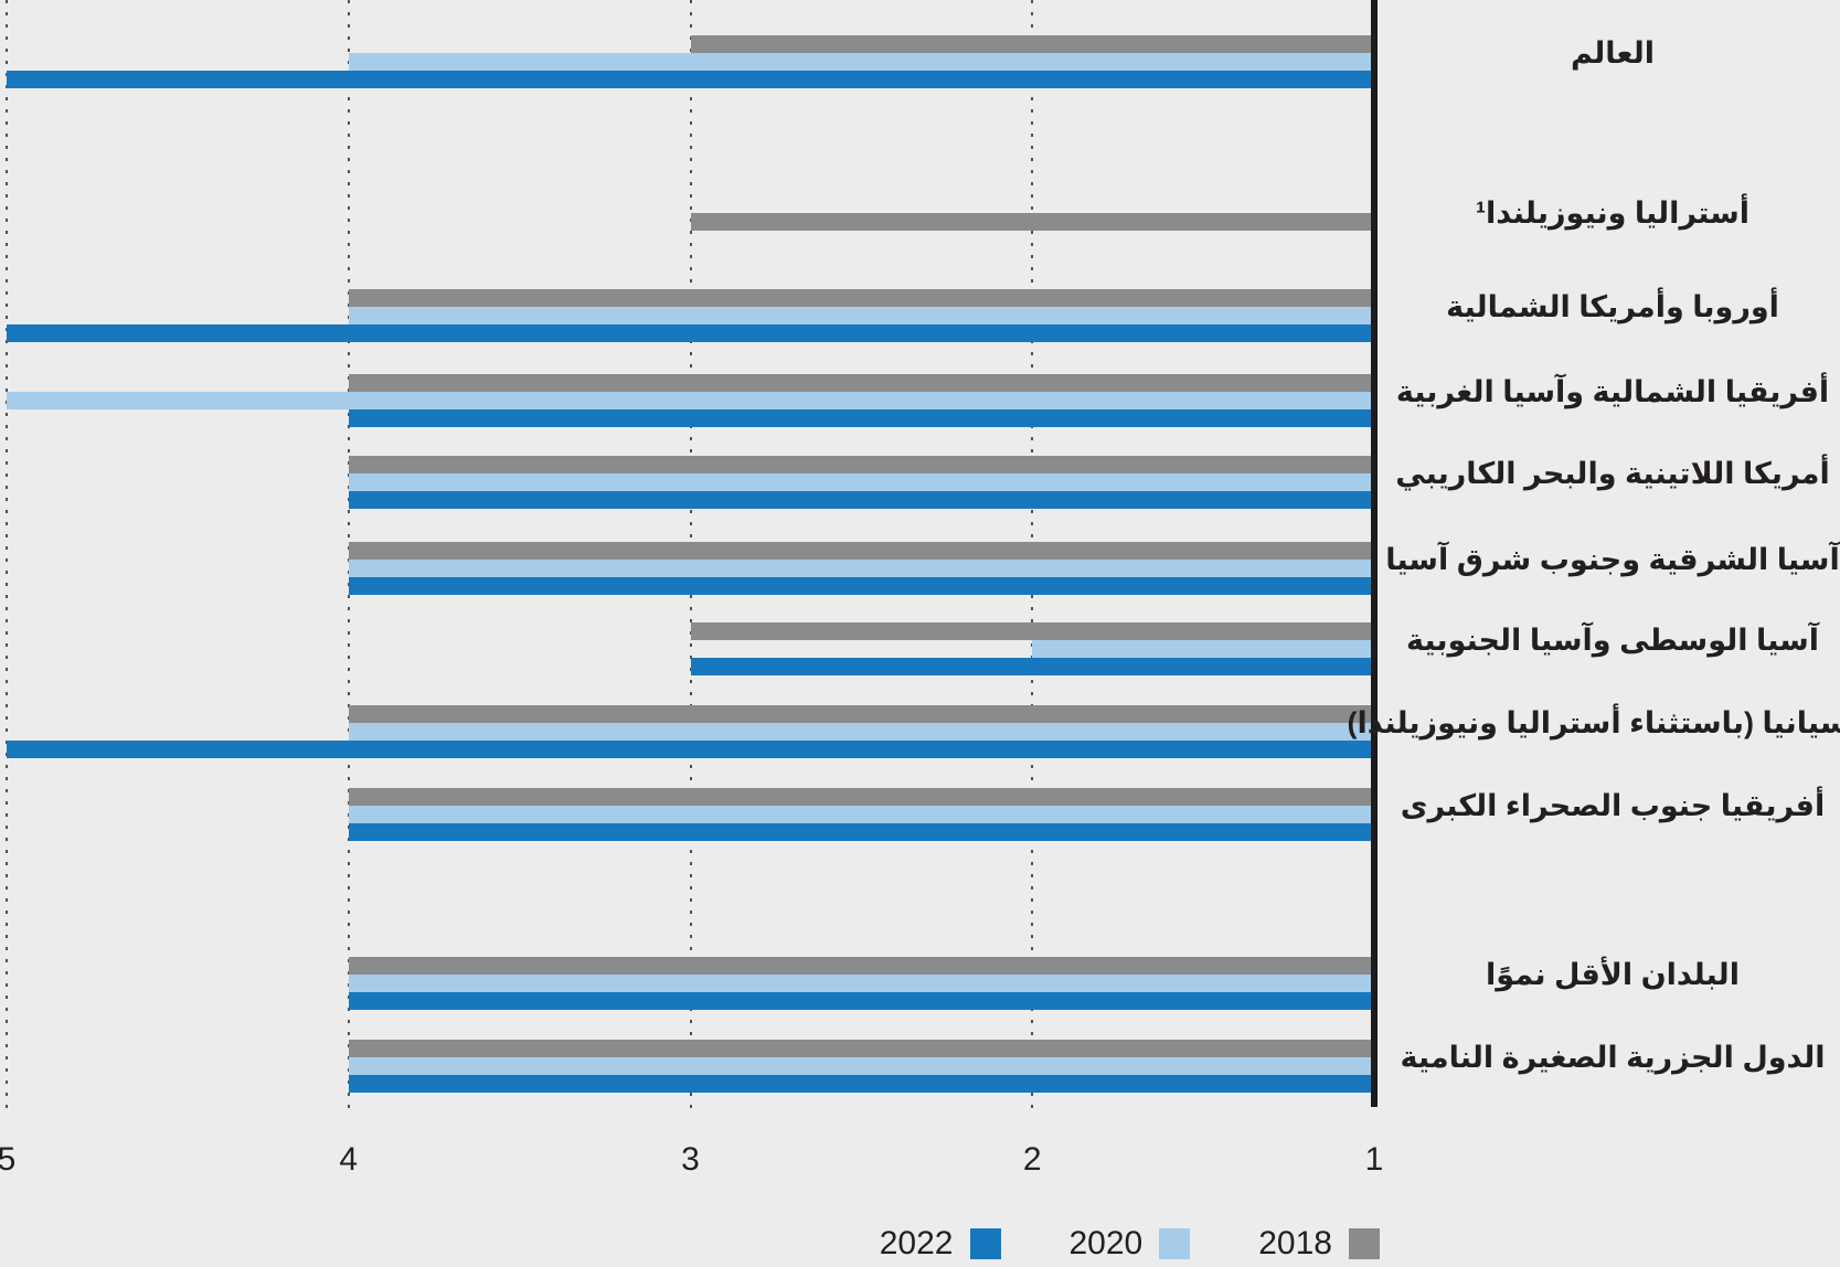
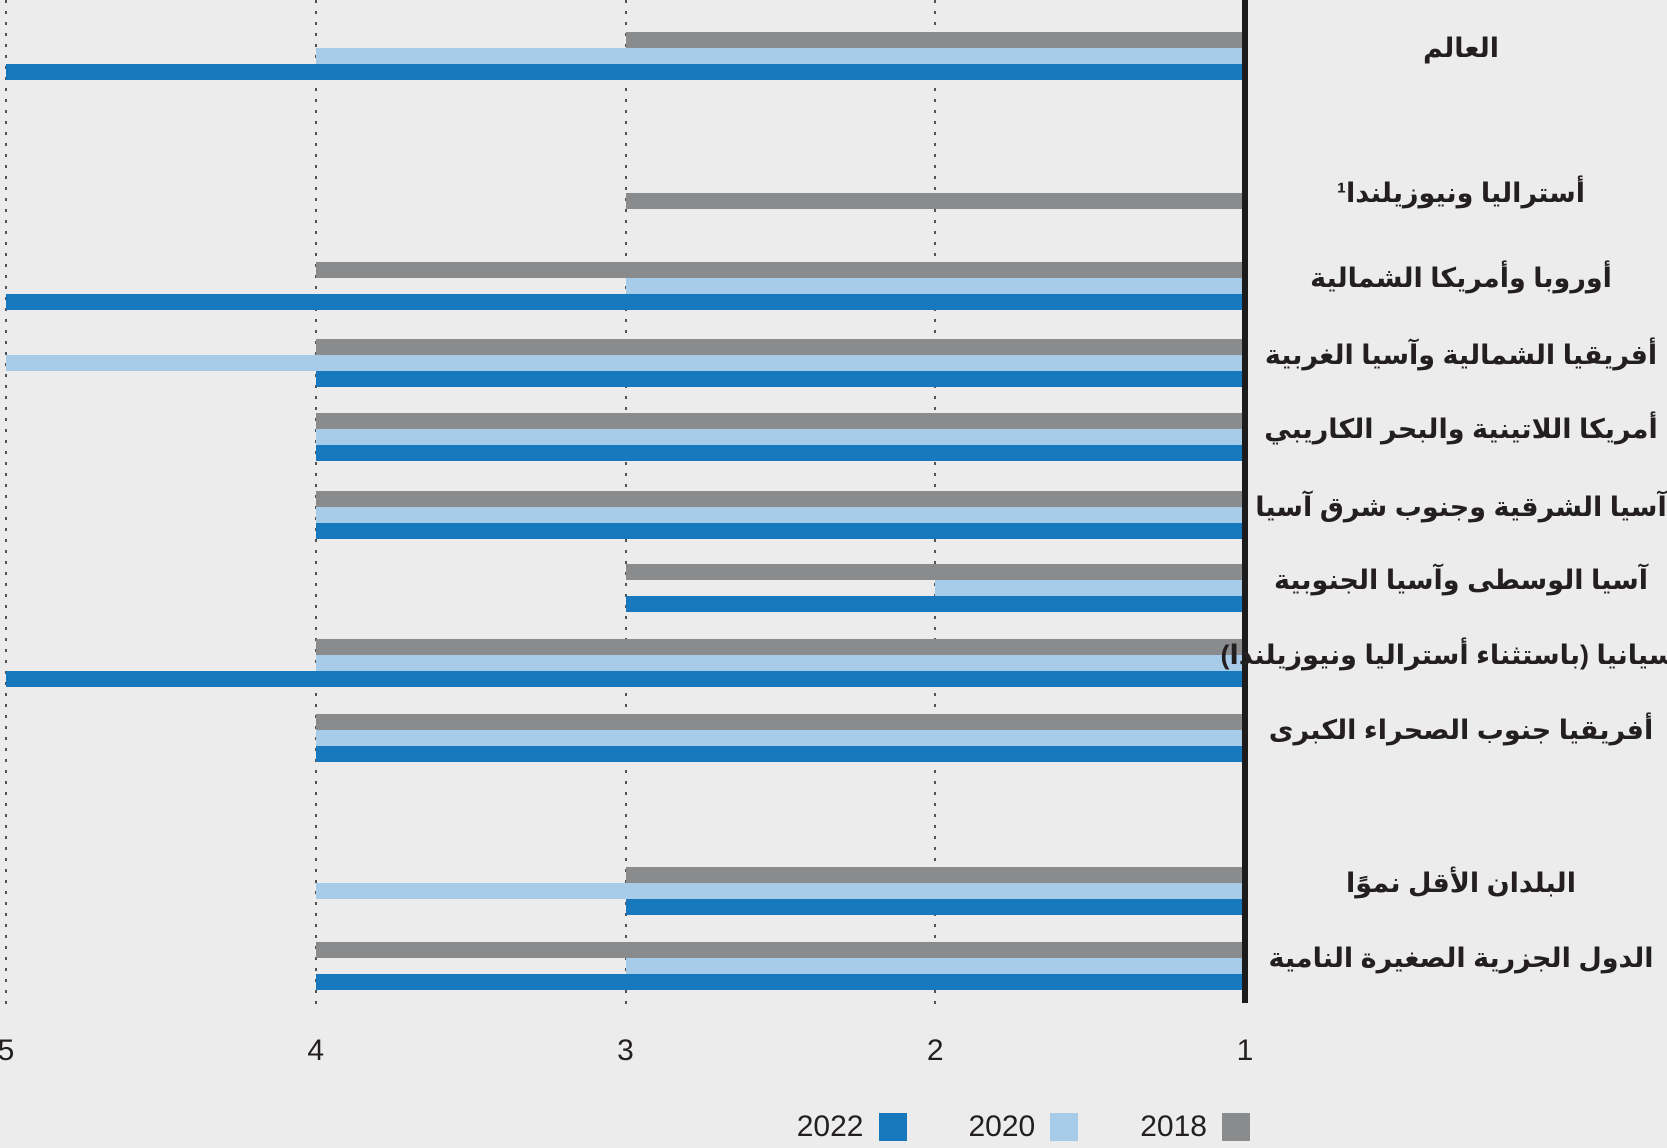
2020/أوروبا وأمريكا الشمالية: 4 -> 3
2018/البلدان الأقل نموًا: 4 -> 3
2022/البلدان الأقل نموًا: 4 -> 3
2020/الدول الجزرية الصغيرة النامية: 4 -> 3
